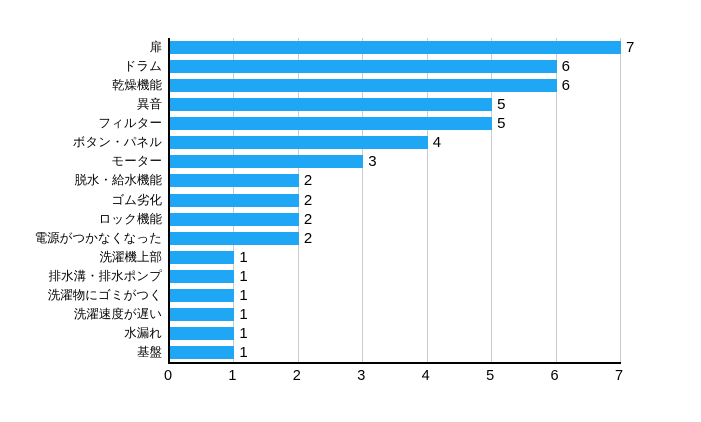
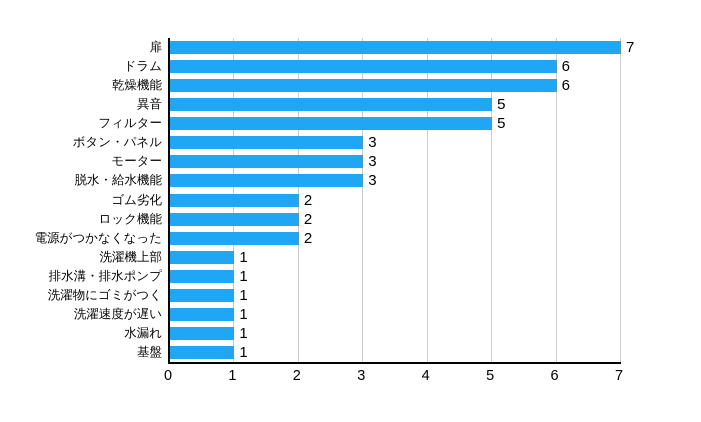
ボタン・パネル: 4 -> 3
脱水・給水機能: 2 -> 3
